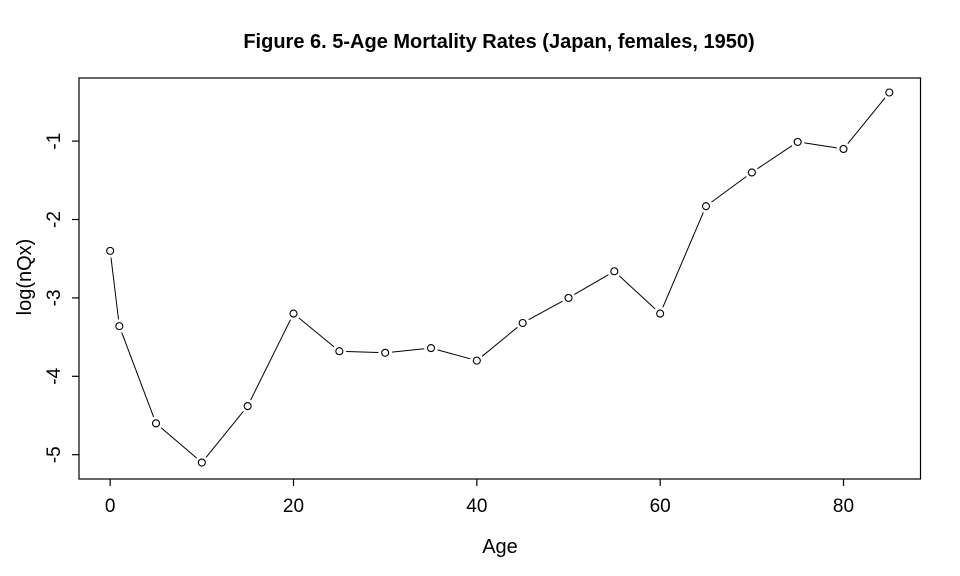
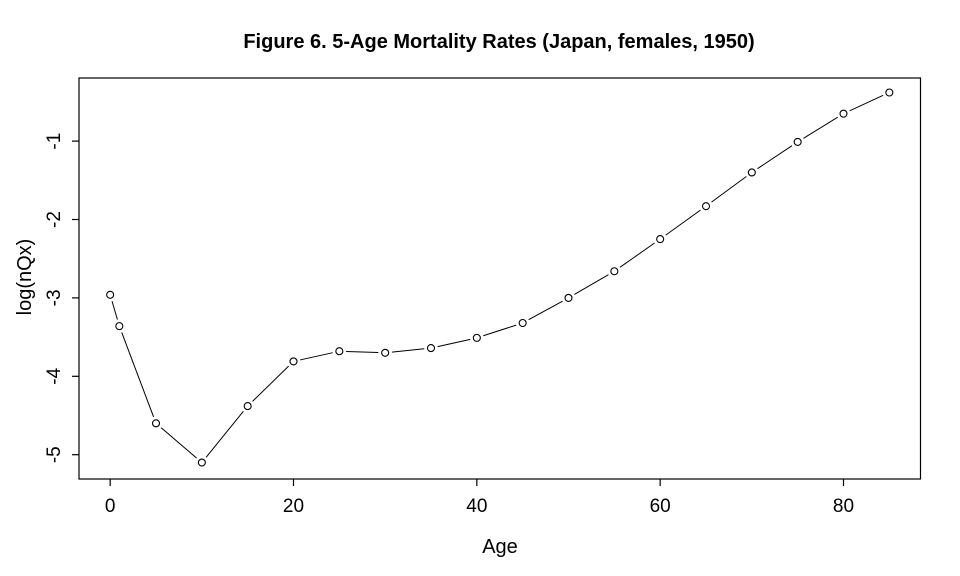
0: -2.4 -> -3.0
20: -3.2 -> -3.8
40: -3.8 -> -3.5
60: -3.2 -> -2.2
80: -1.1 -> -0.7
